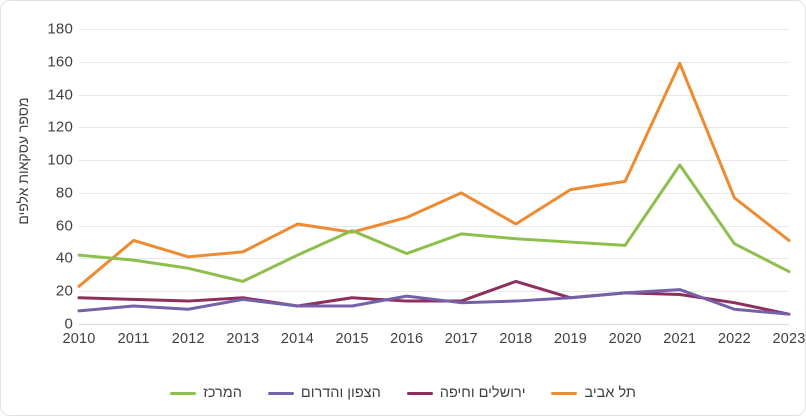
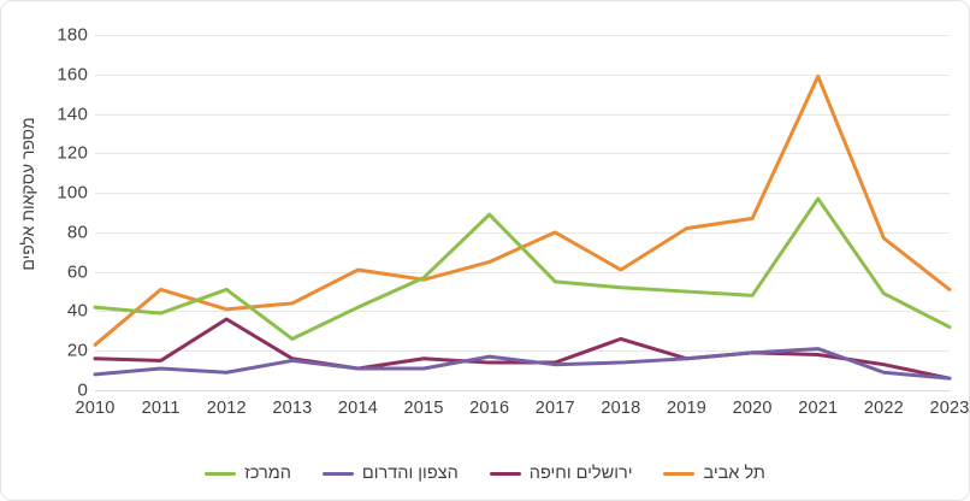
ירושלים וחיפה/2012: 14 -> 36
המרכז/2012: 34 -> 51
המרכז/2016: 43 -> 89
